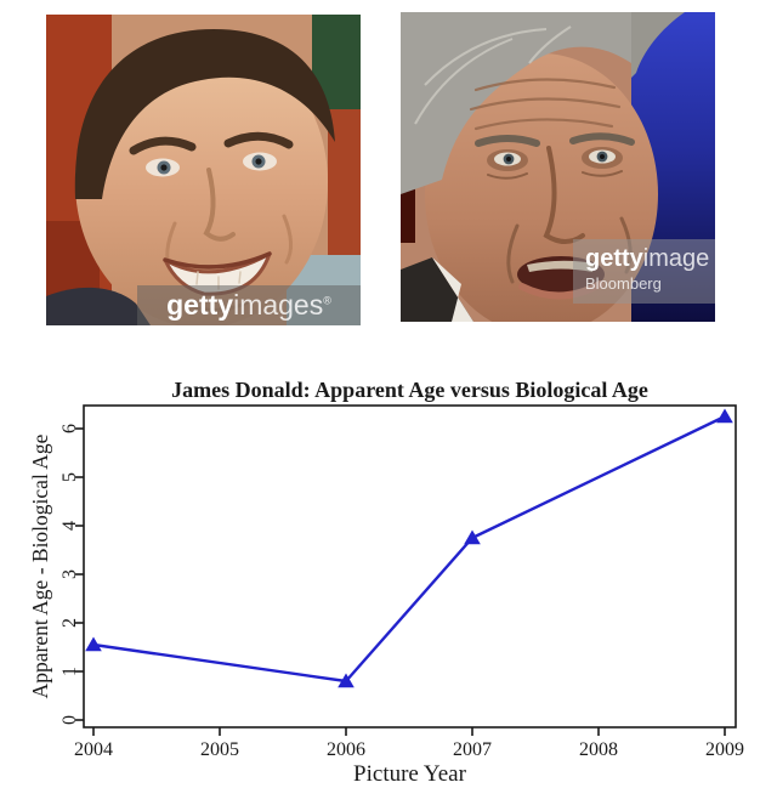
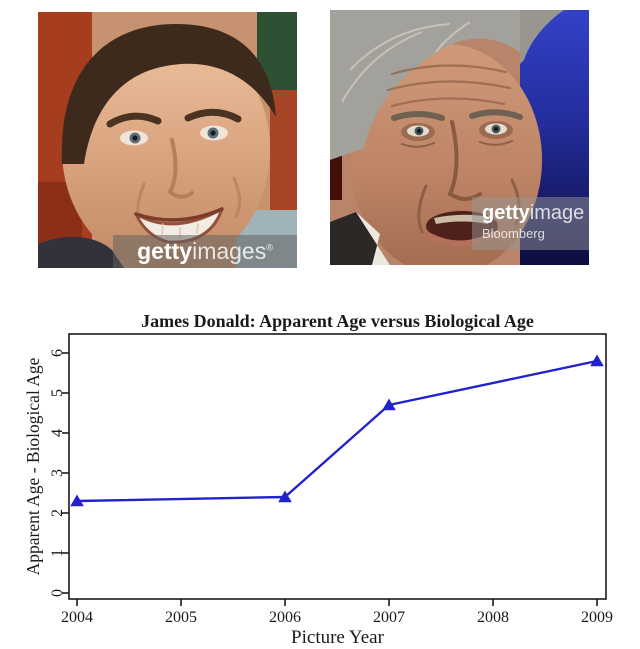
2004: 1.6 -> 2.3
2006: 0.8 -> 2.4
2007: 3.8 -> 4.7
2009: 6.2 -> 5.8
